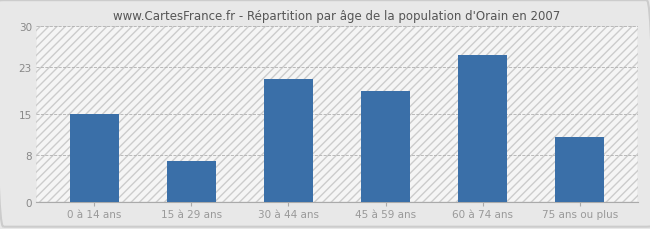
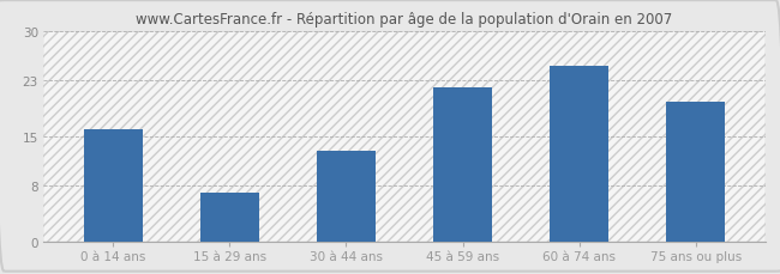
0 à 14 ans: 15 -> 16
30 à 44 ans: 21 -> 13
45 à 59 ans: 19 -> 22
75 ans ou plus: 11 -> 20
